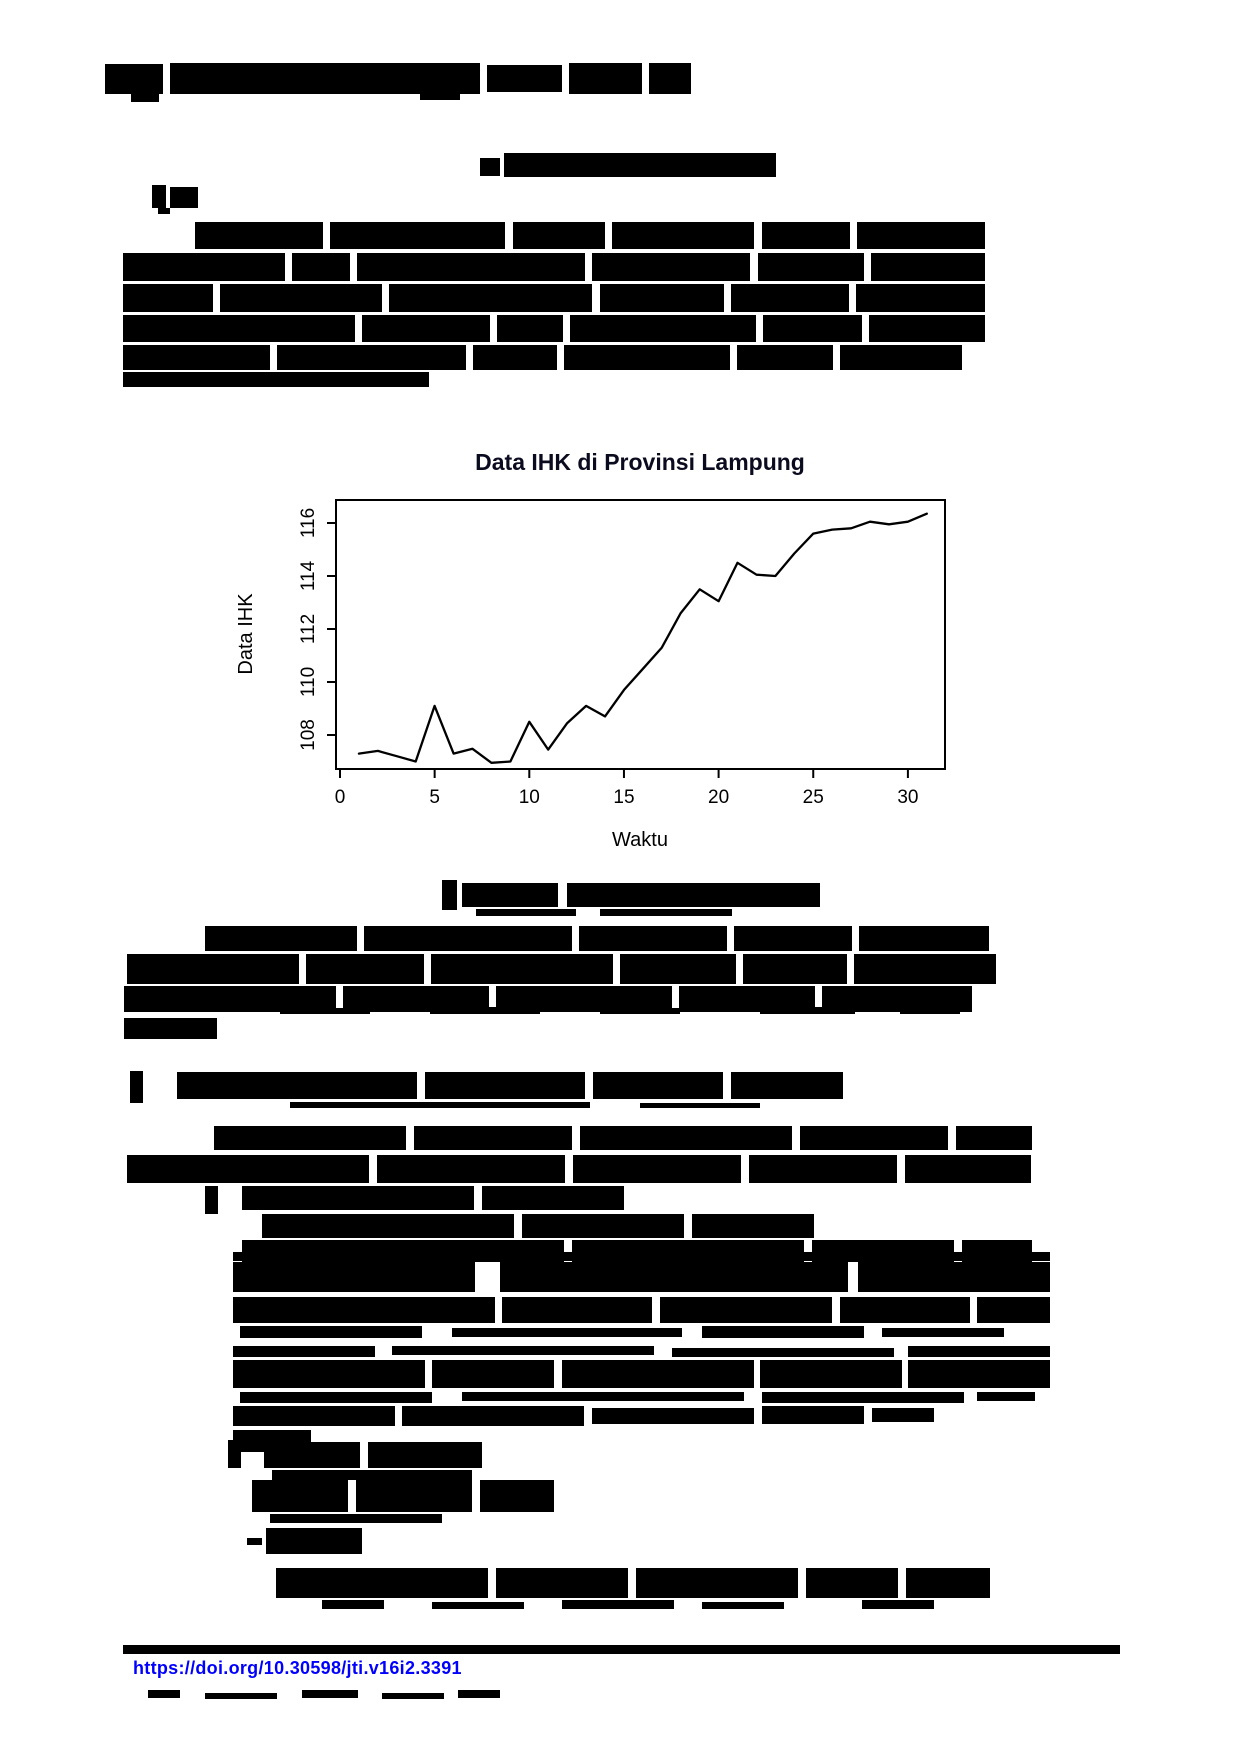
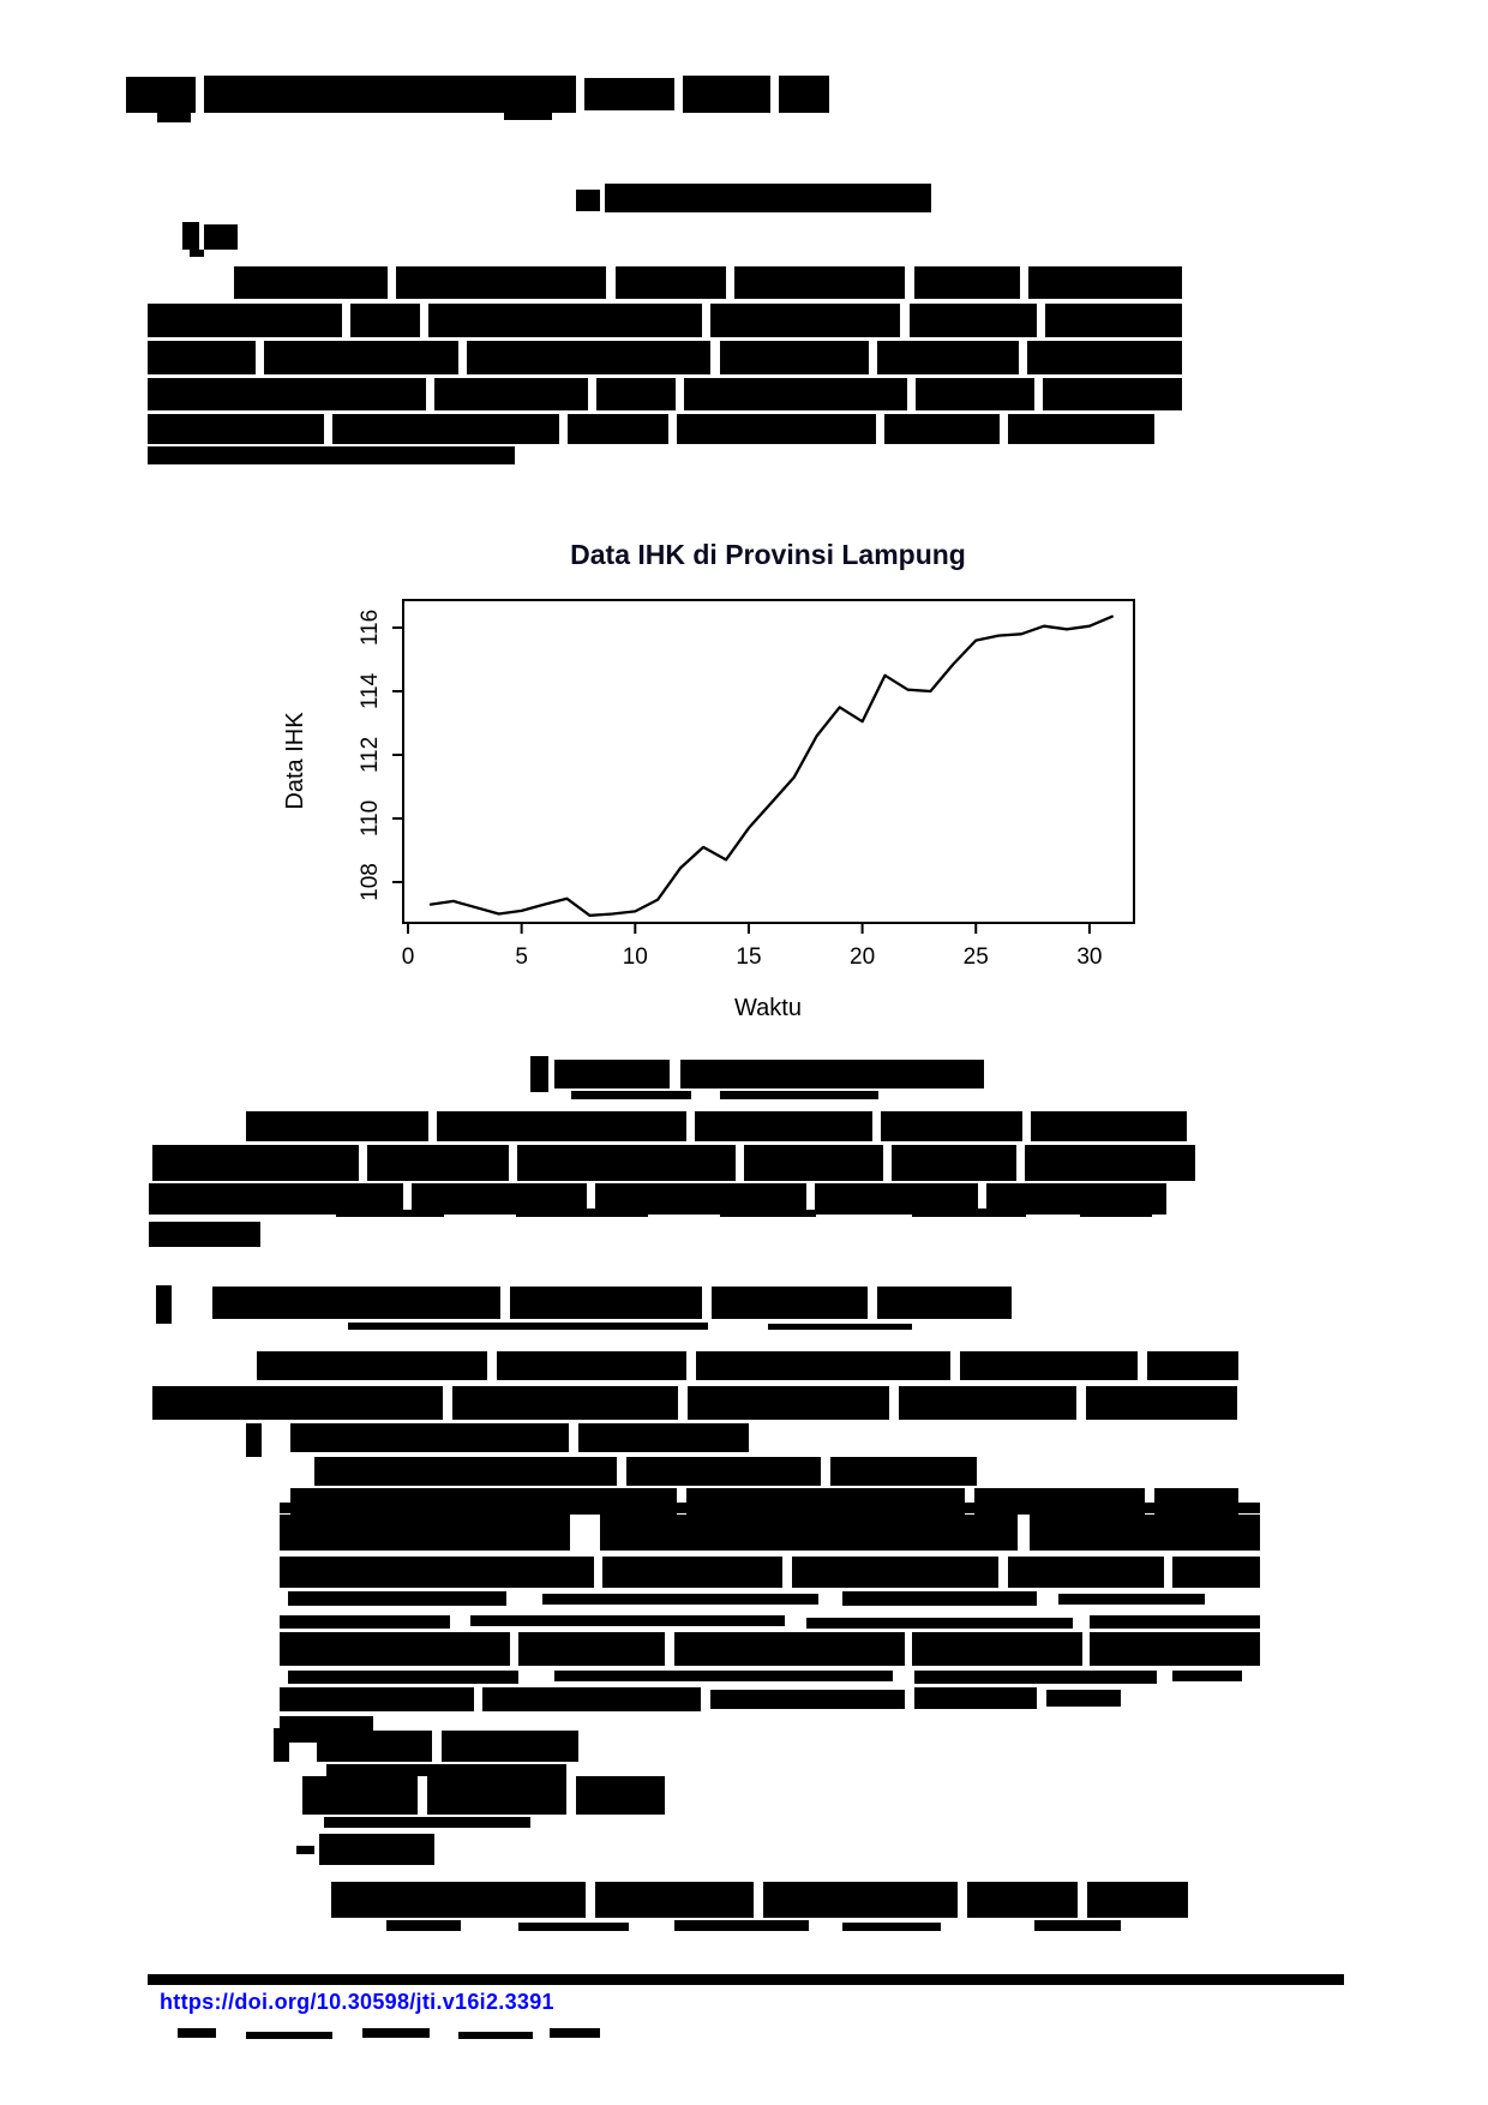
5: 109.1 -> 107.1
10: 108.5 -> 107.1
